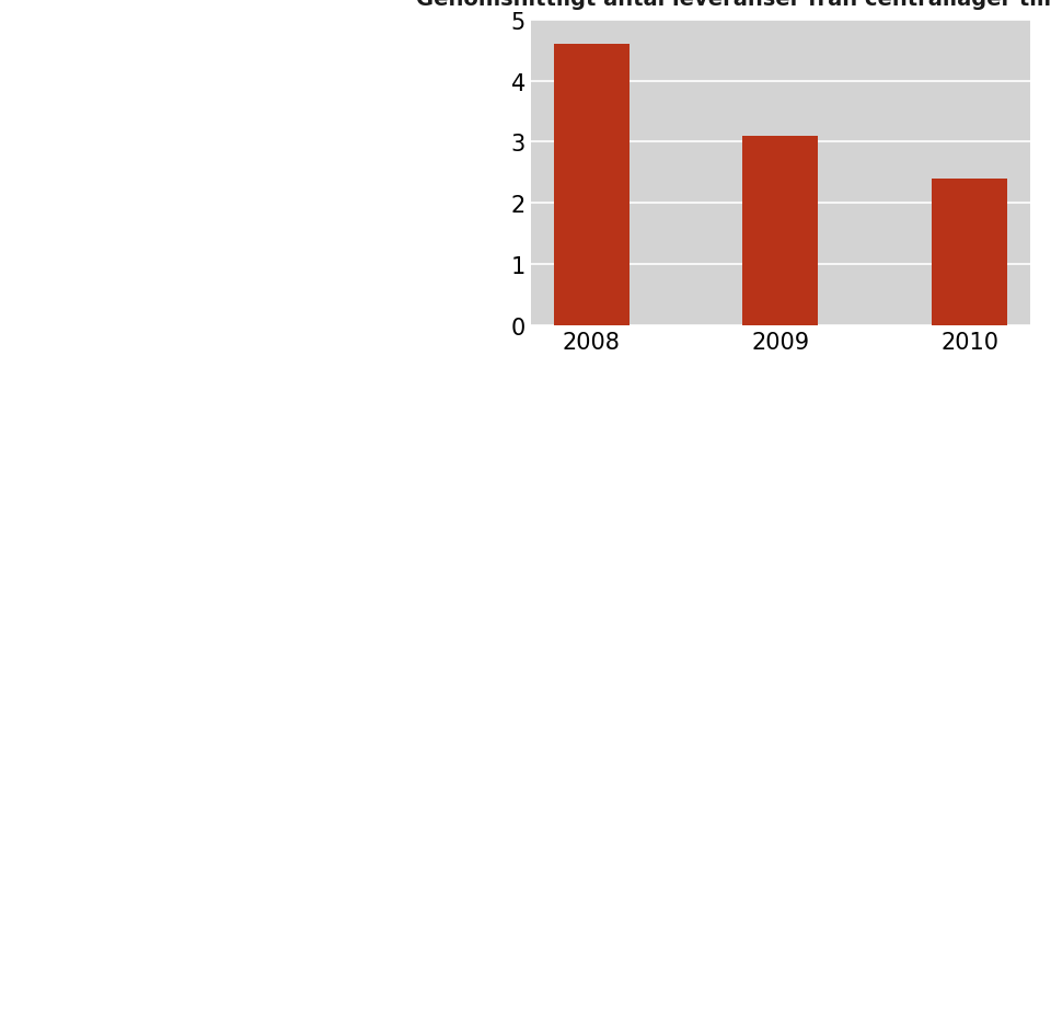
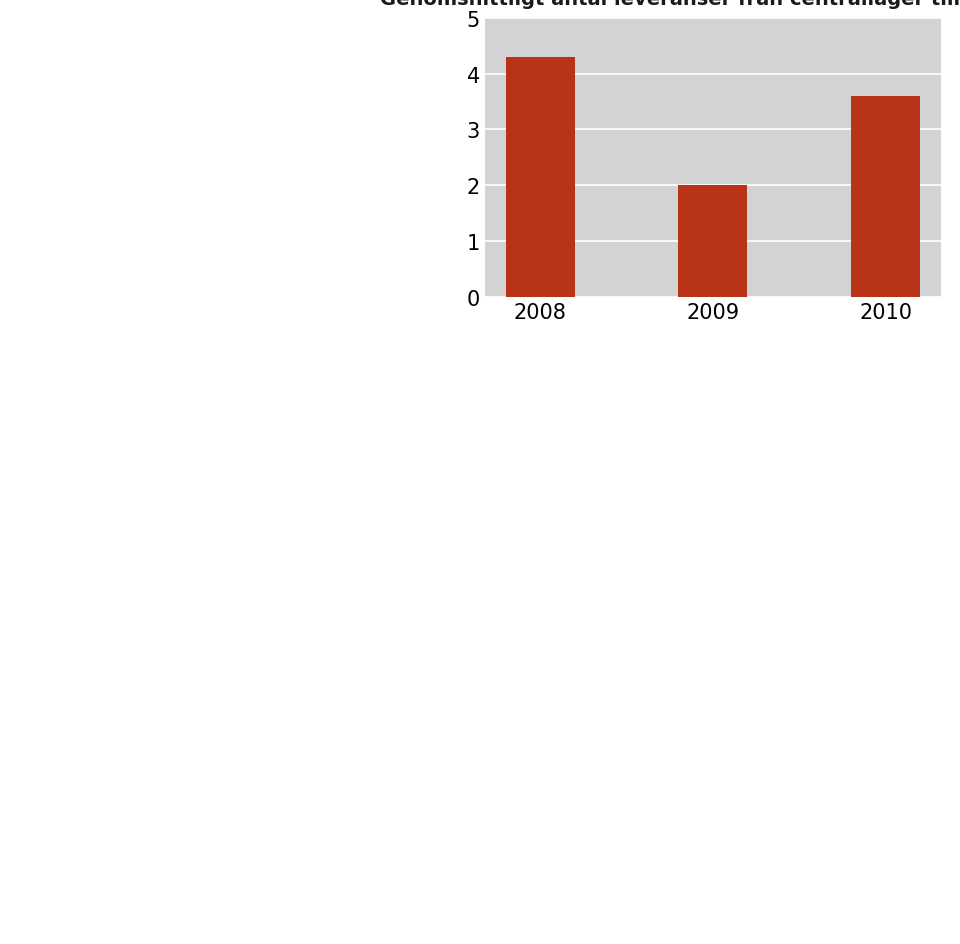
2008: 4.6 -> 4.3
2009: 3.1 -> 2.0
2010: 2.4 -> 3.6
